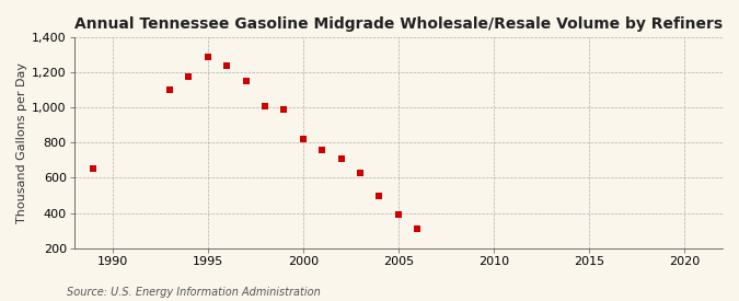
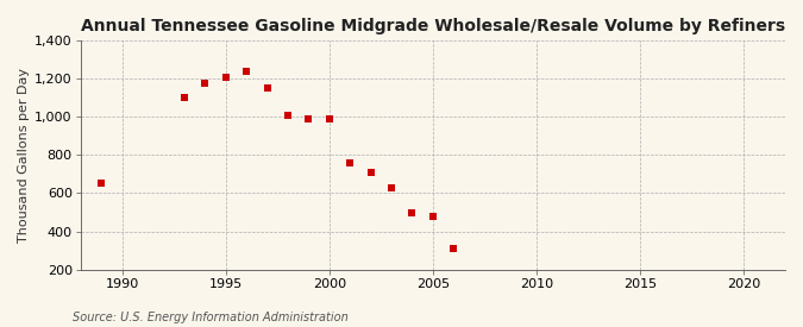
1995: 1,290 -> 1,210
2000: 820 -> 990
2005: 390 -> 480
